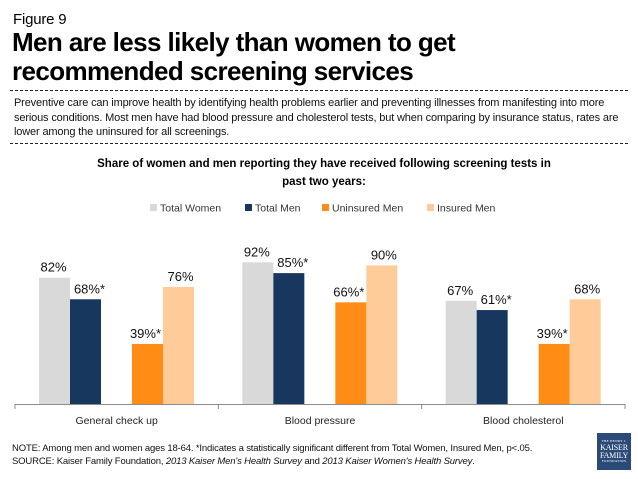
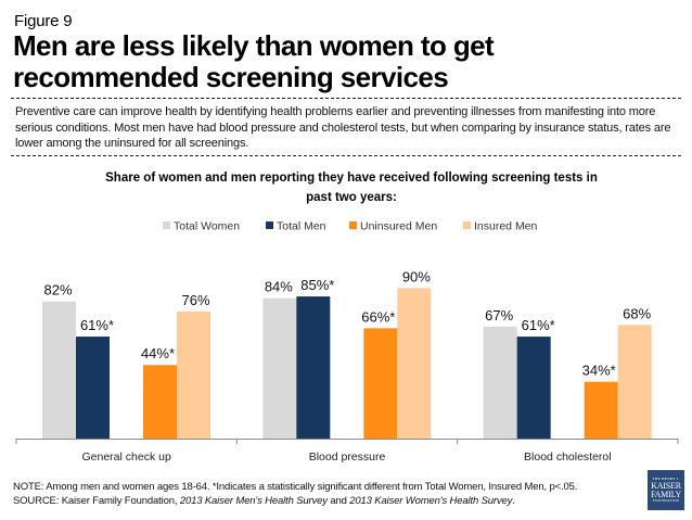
Total Men/General check up: 68 -> 61
Uninsured Men/General check up: 39 -> 44
Total Women/Blood pressure: 92% -> 84%
Uninsured Men/Blood cholesterol: 39 -> 34
